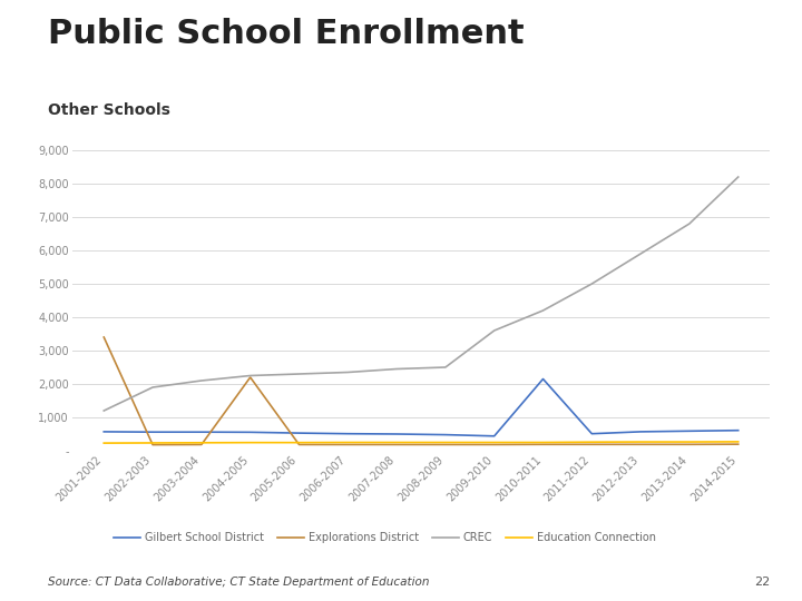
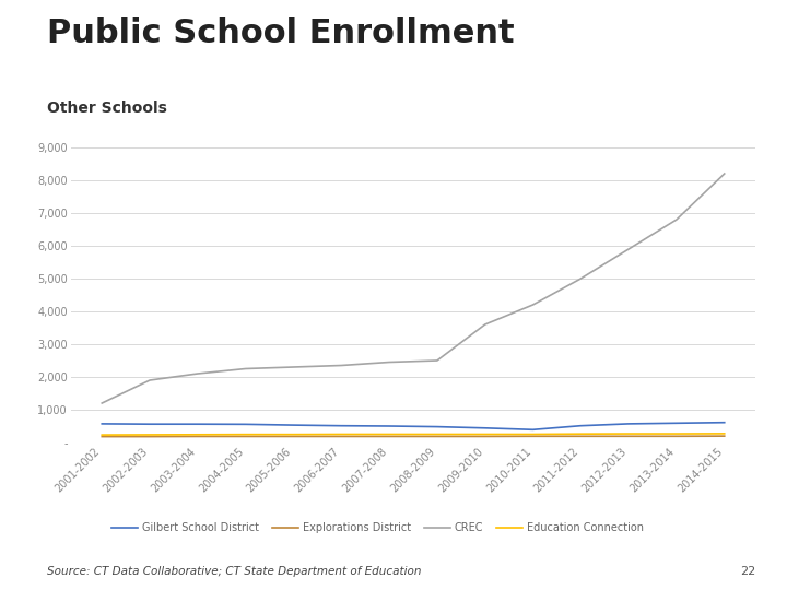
Explorations District/2001-2002: 3,400 -> 180
Explorations District/2004-2005: 2,200 -> 180
Gilbert School District/2010-2011: 2,150 -> 390
